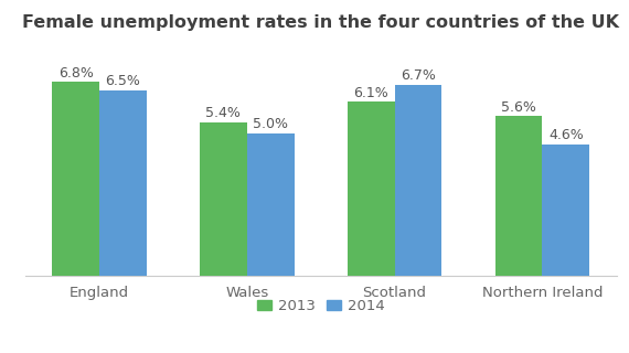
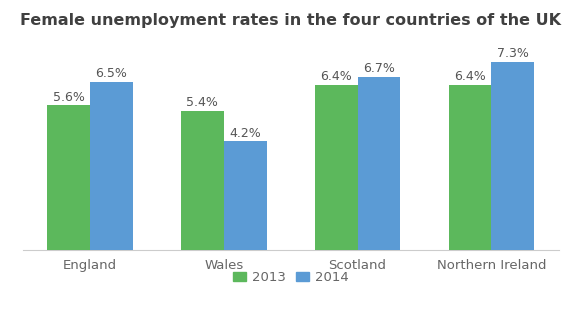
2013/England: 6.8% -> 5.6%
2014/Wales: 5.0% -> 4.2%
2013/Scotland: 6.1% -> 6.4%
2013/Northern Ireland: 5.6% -> 6.4%
2014/Northern Ireland: 4.6% -> 7.3%
